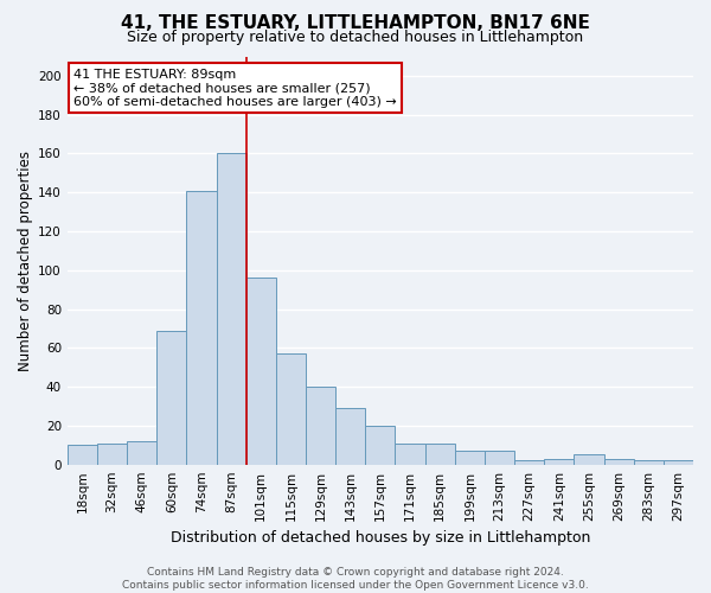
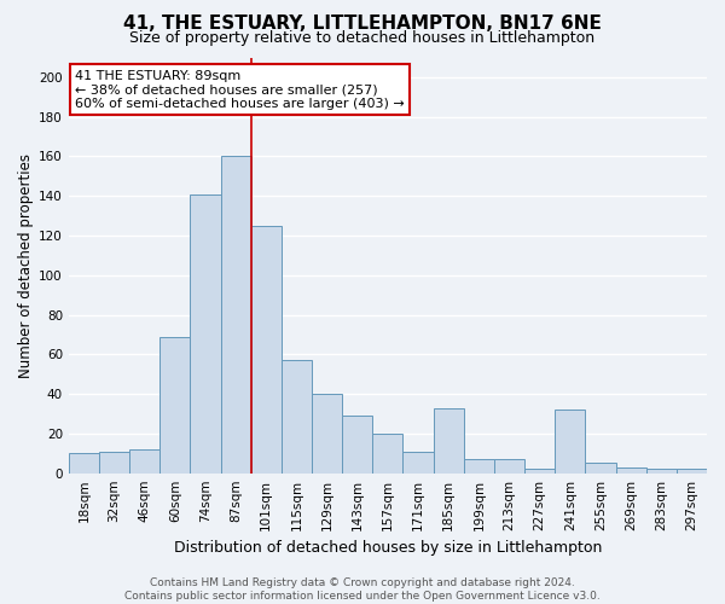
101sqm: 96 -> 125
185sqm: 11 -> 33
241sqm: 3 -> 32
